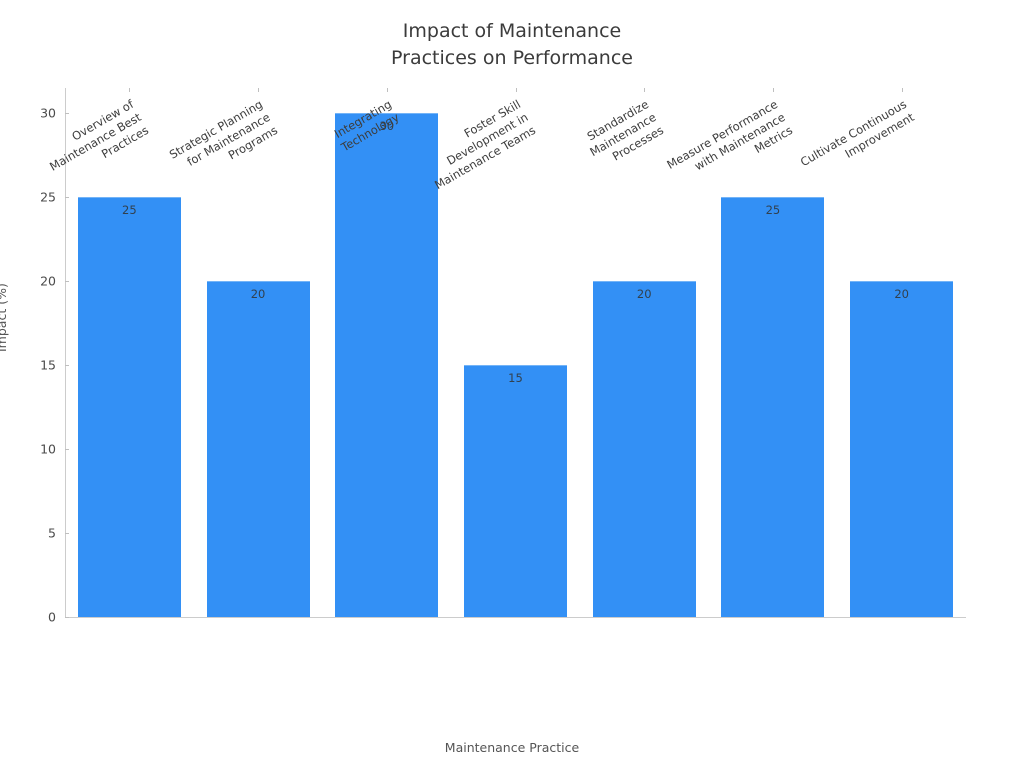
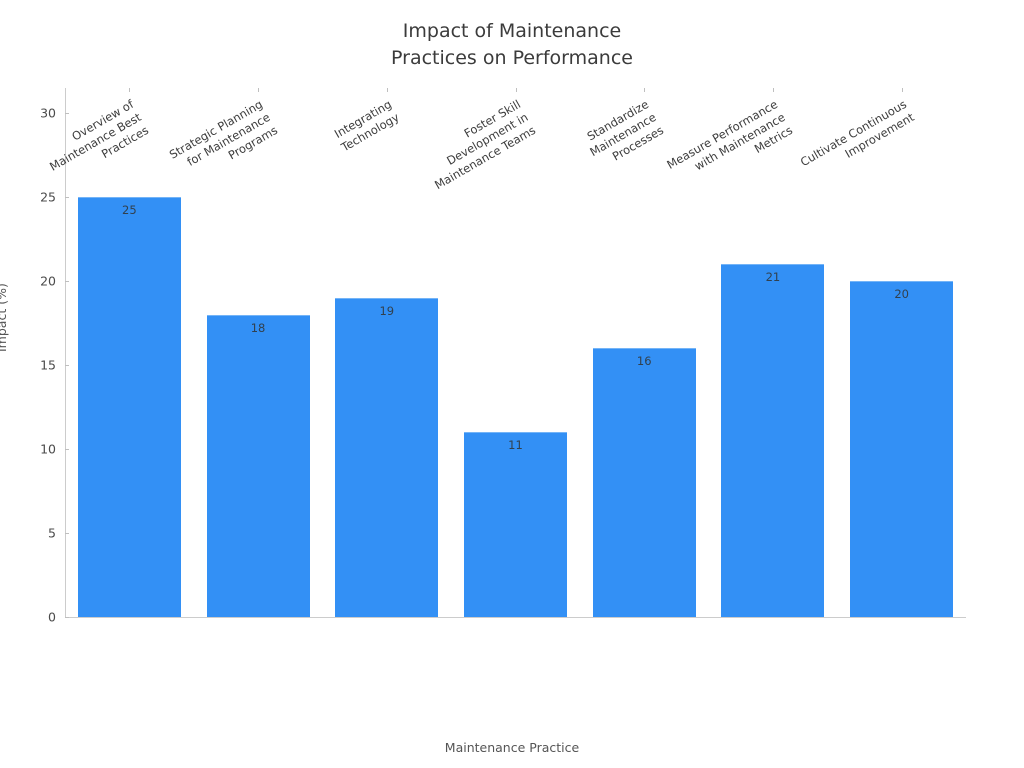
Strategic Planning for Maintenance Programs: 20 -> 18
Integrating Technology: 30 -> 19
Foster Skill Development in Maintenance Teams: 15 -> 11
Standardize Maintenance Processes: 20 -> 16
Measure Performance with Maintenance Metrics: 25 -> 21
